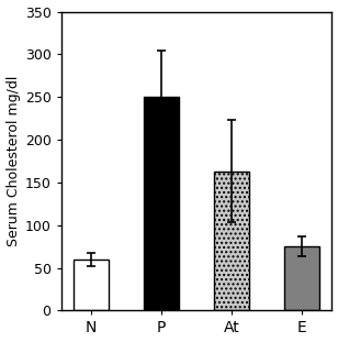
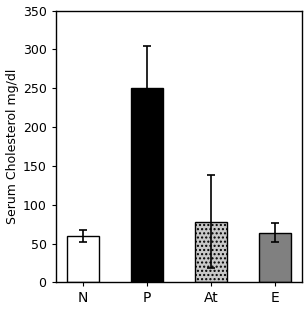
At: 163 -> 78
E: 75 -> 64
